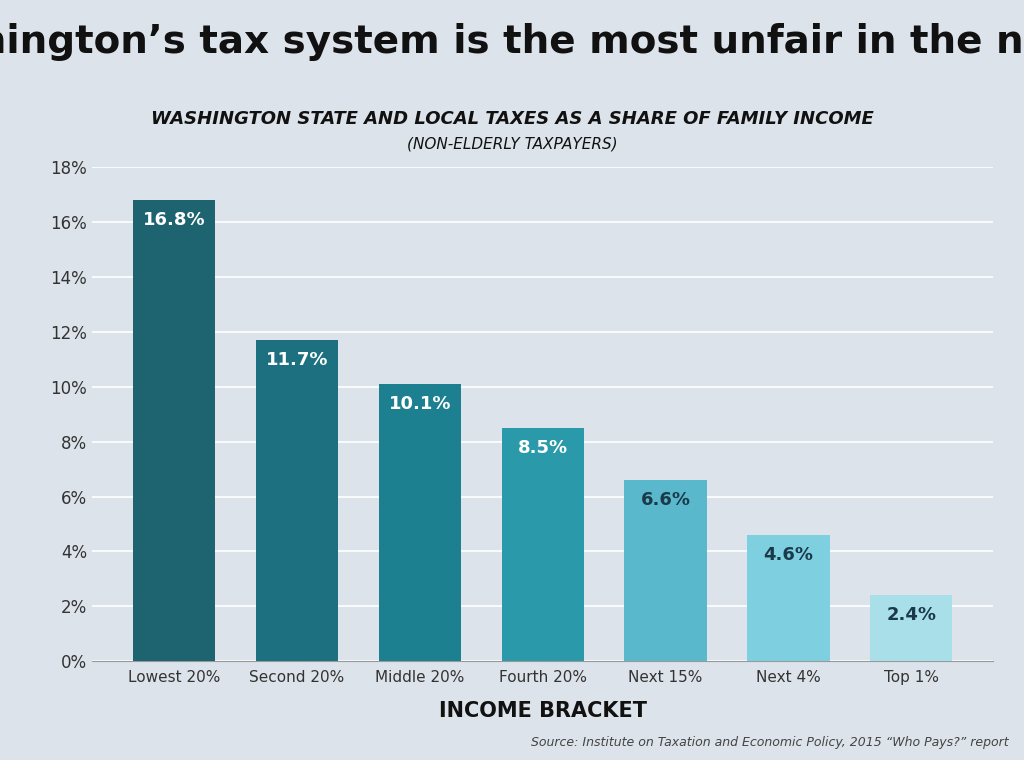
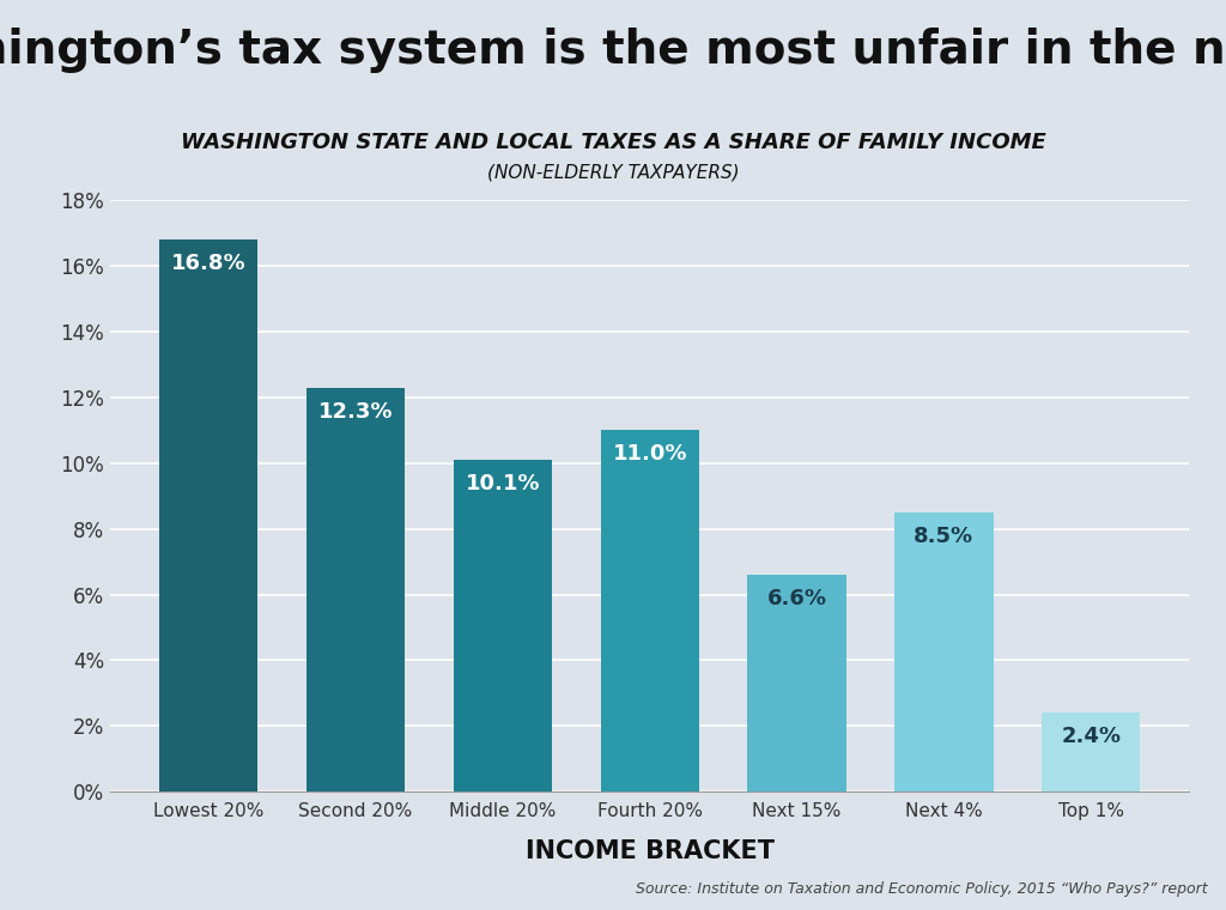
Second 20%: 11.7% -> 12.3%
Fourth 20%: 8.5% -> 11.0%
Next 4%: 4.6% -> 8.5%
